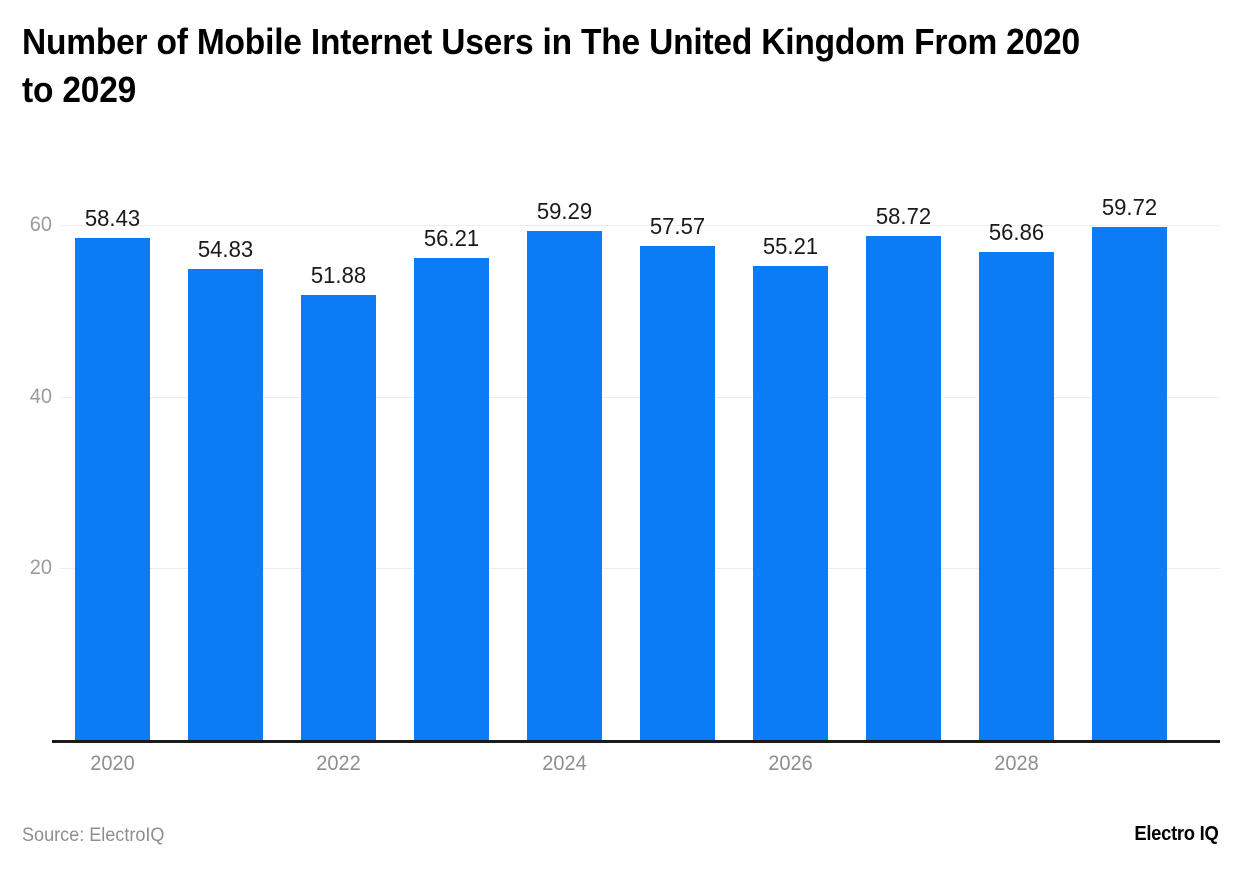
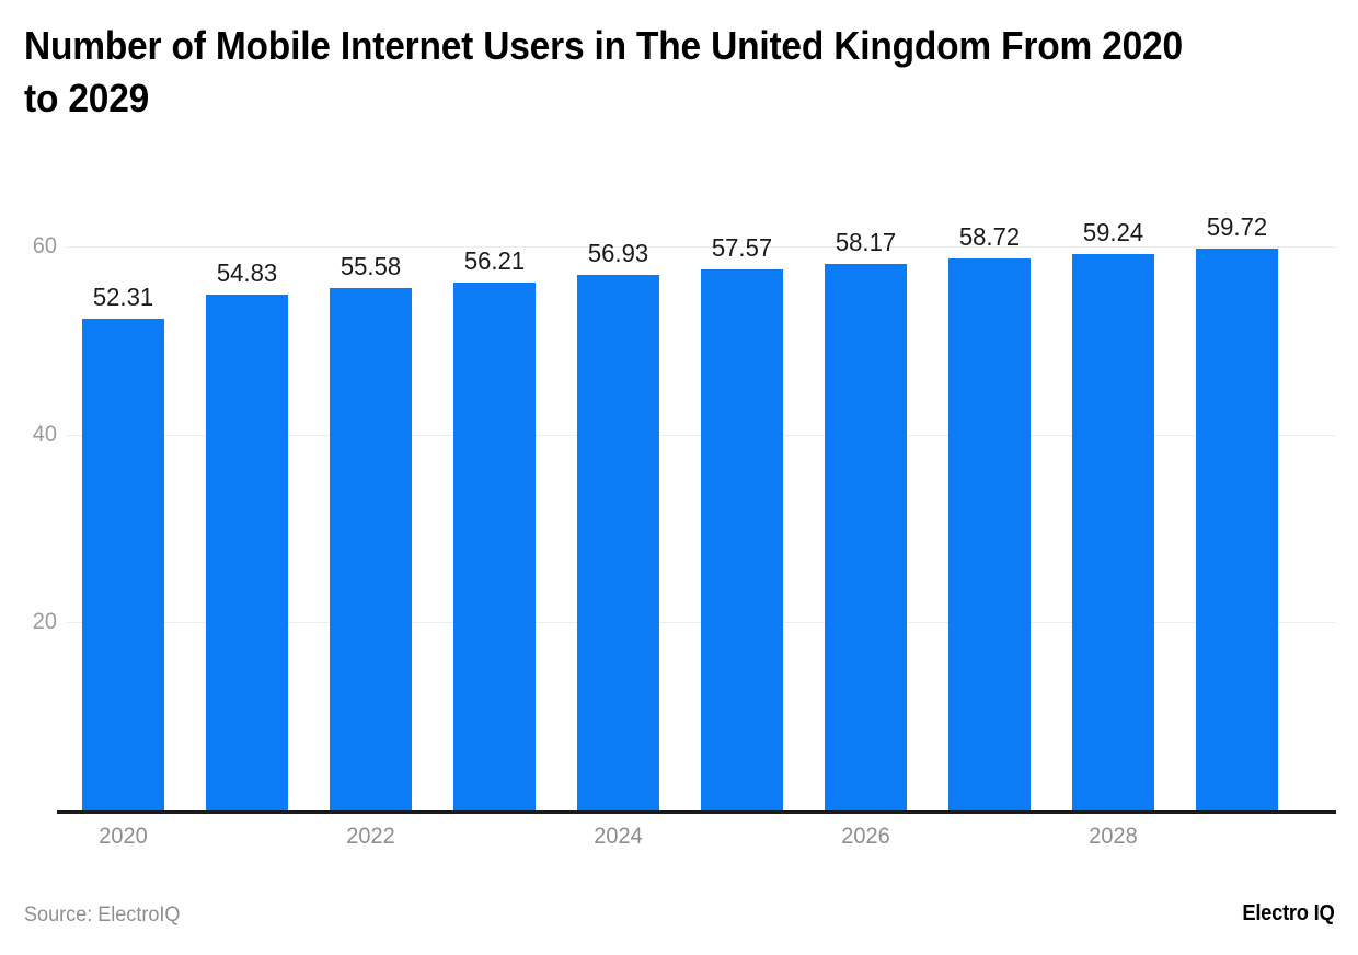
2020: 58.43 -> 52.31
2022: 51.88 -> 55.58
2024: 59.29 -> 56.93
2026: 55.21 -> 58.17
2028: 56.86 -> 59.24
